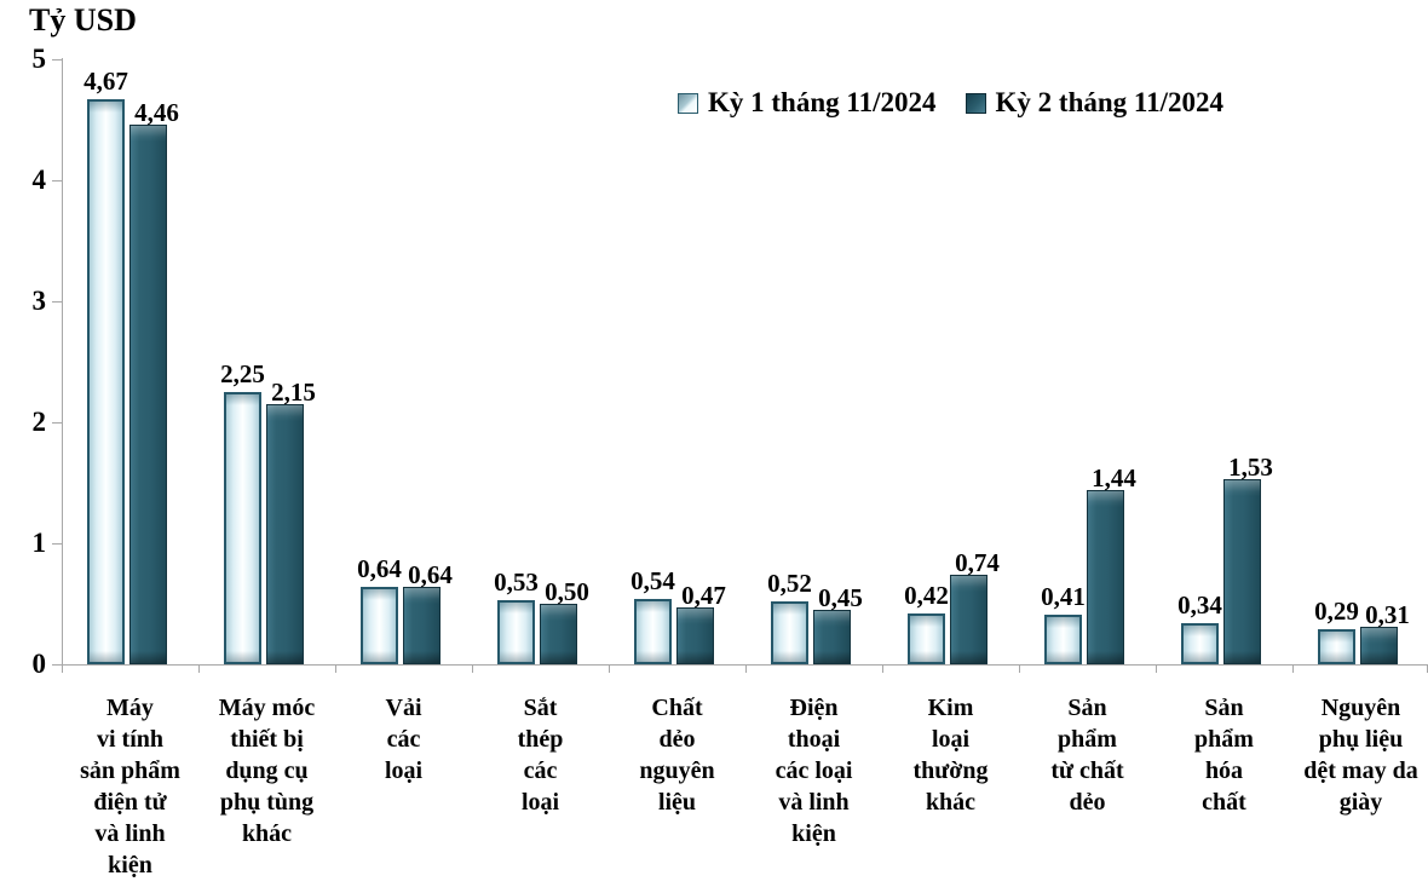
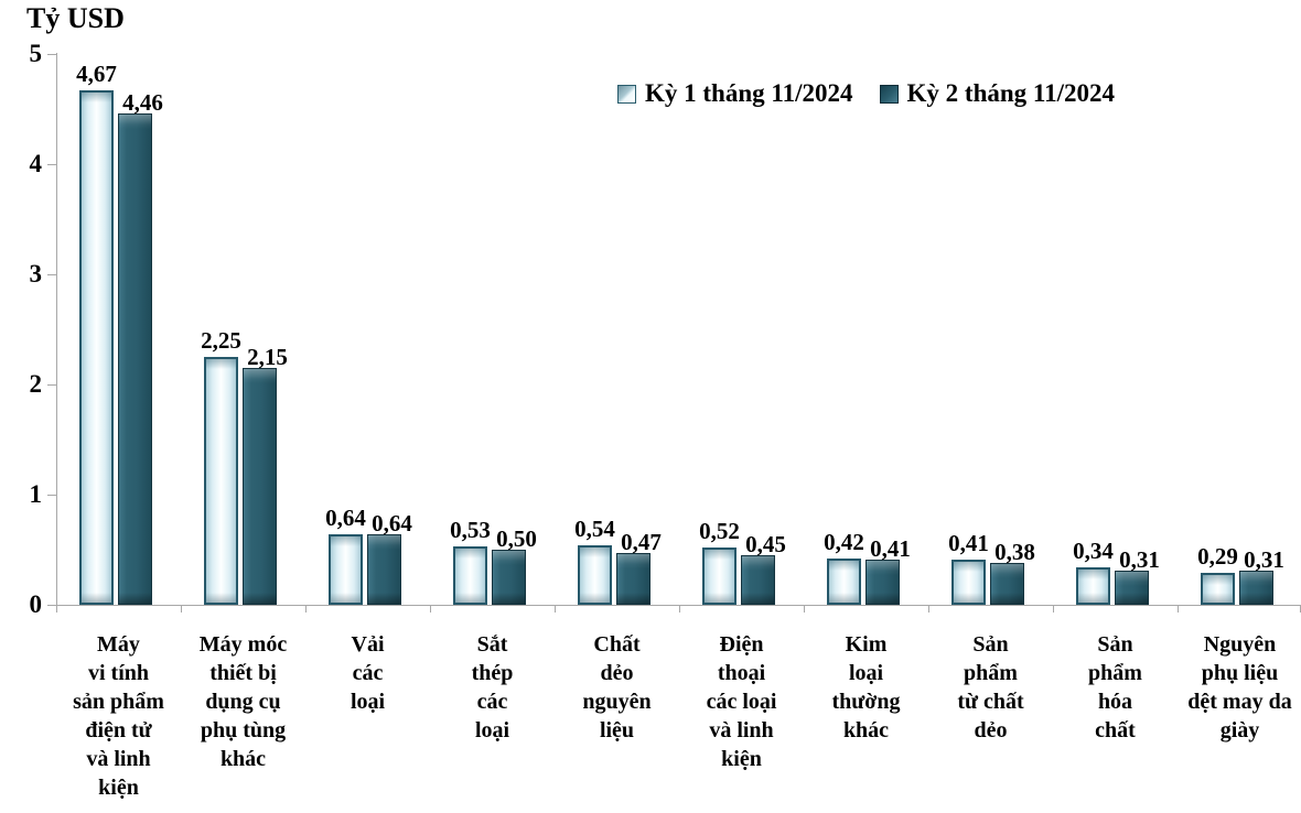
Kỳ 2 tháng 11/2024/Kim loại thường khác: 0,74 -> 0,41
Kỳ 2 tháng 11/2024/Sản phẩm từ chất dẻo: 1,44 -> 0,38
Kỳ 2 tháng 11/2024/Sản phẩm hóa chất: 1,53 -> 0,31
